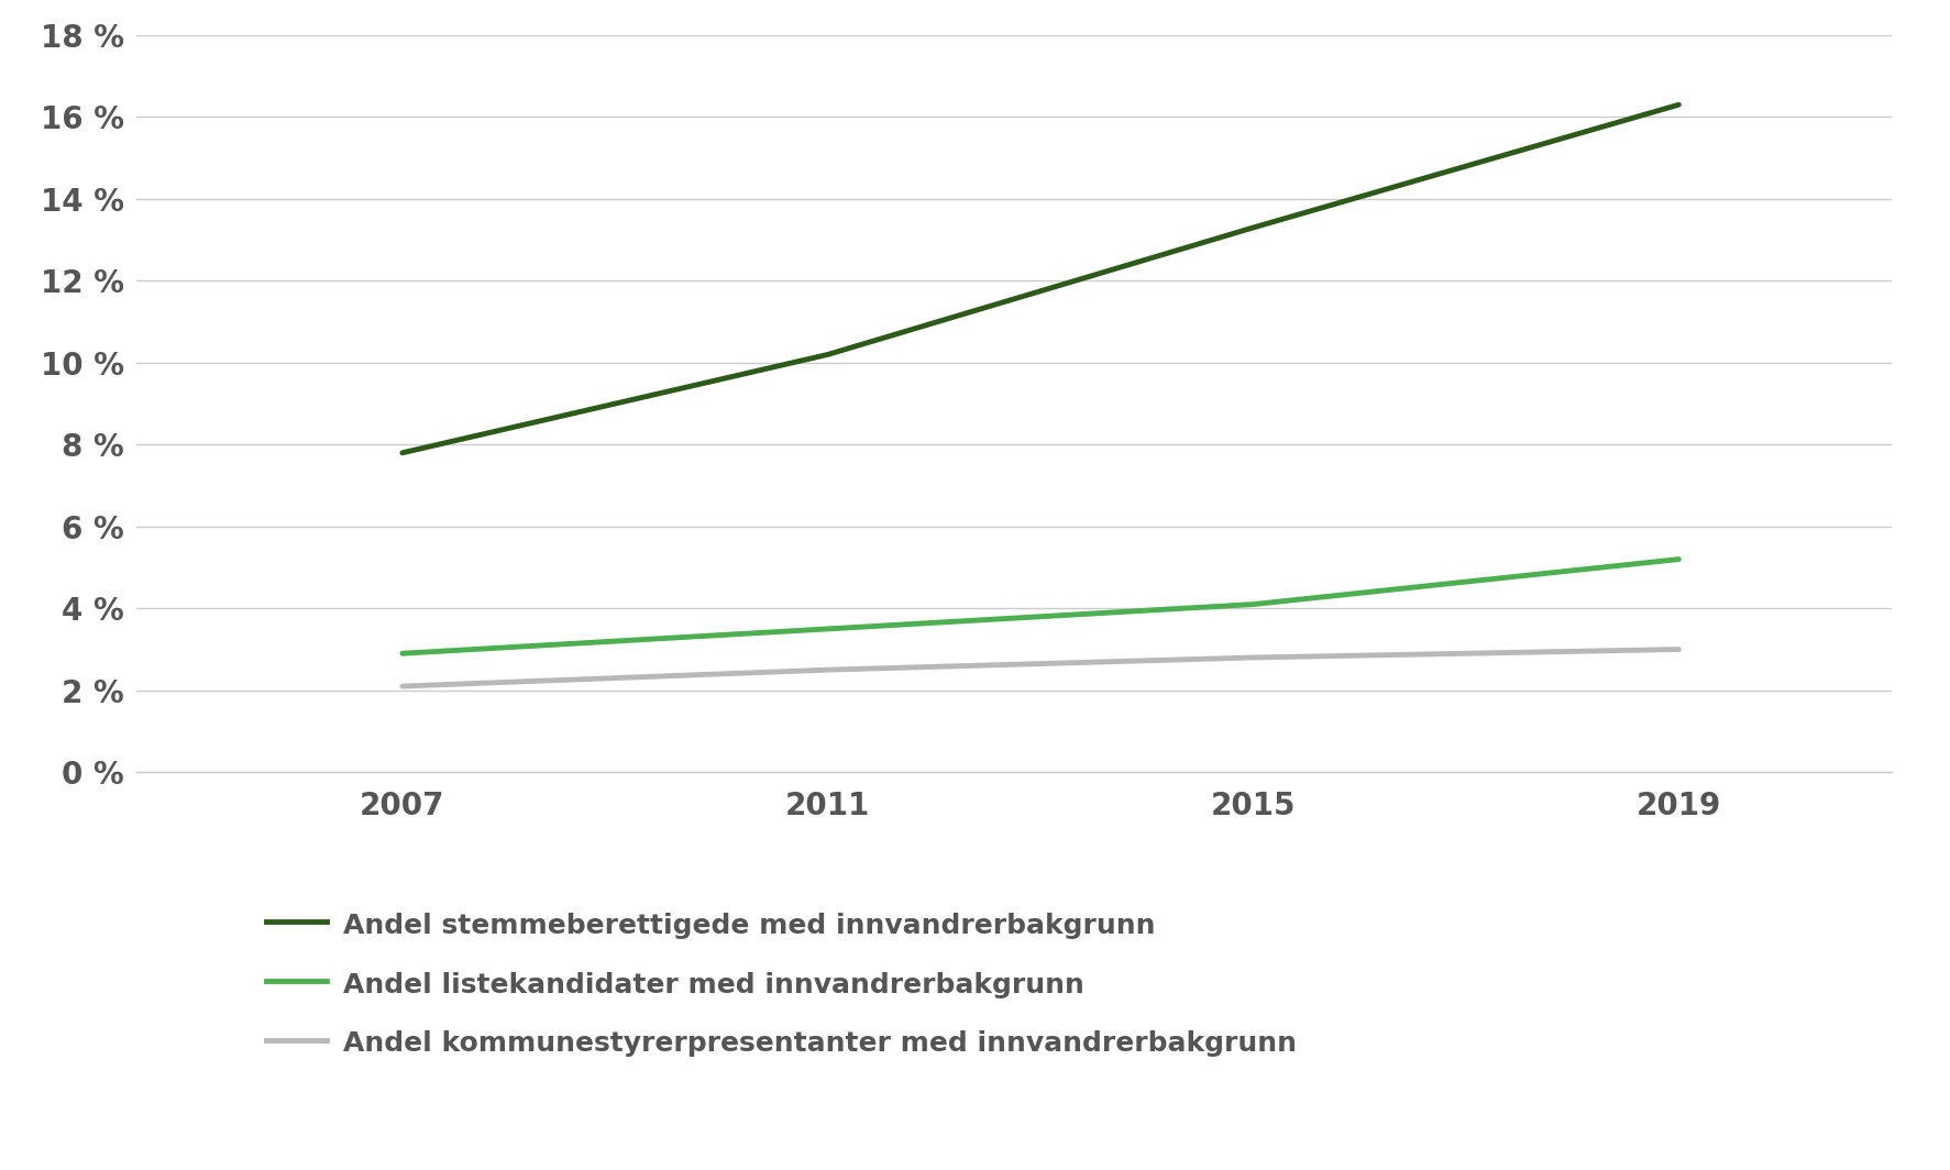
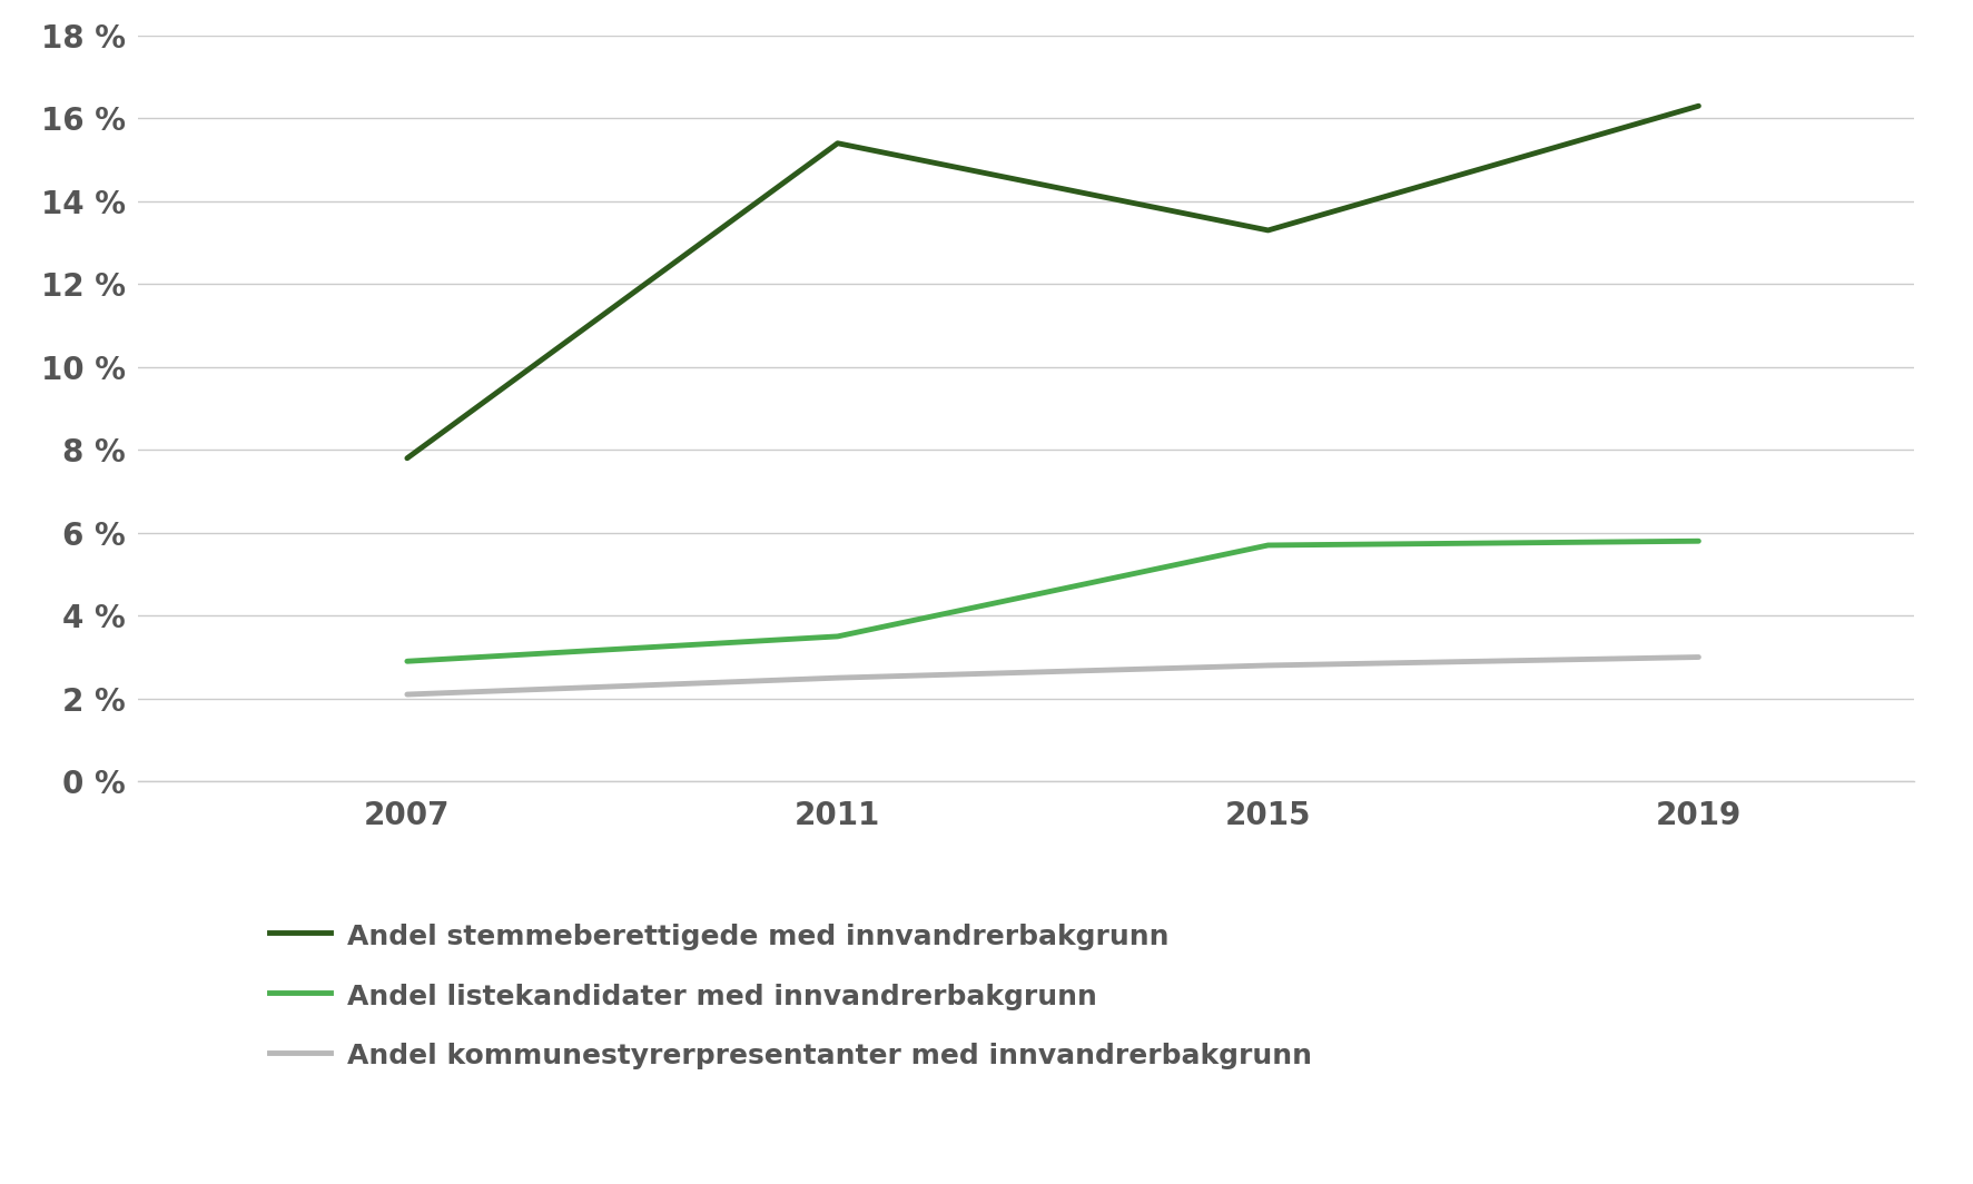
Andel stemmeberettigede med innvandrerbakgrunn/2011: 10.2 % -> 15.4 %
Andel listekandidater med innvandrerbakgrunn/2015: 4.1 % -> 5.7 %
Andel listekandidater med innvandrerbakgrunn/2019: 5.2 % -> 5.8 %
